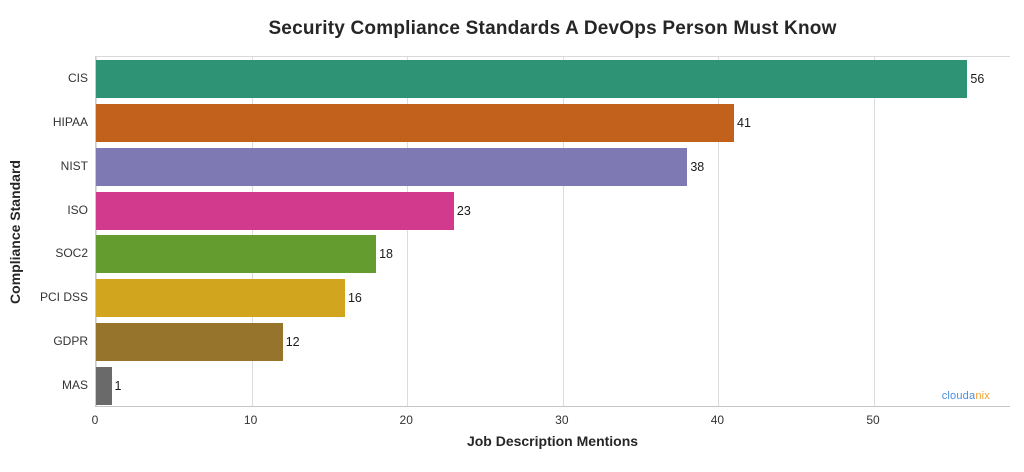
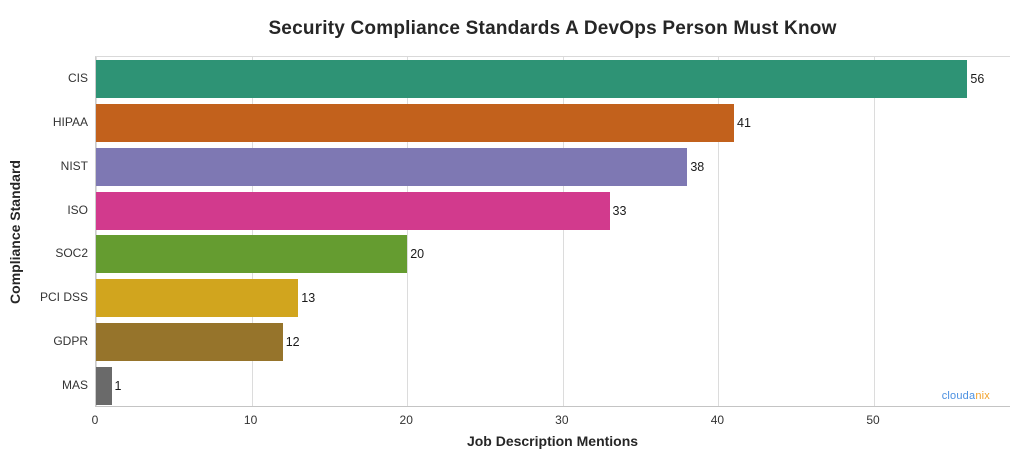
ISO: 23 -> 33
SOC2: 18 -> 20
PCI DSS: 16 -> 13
